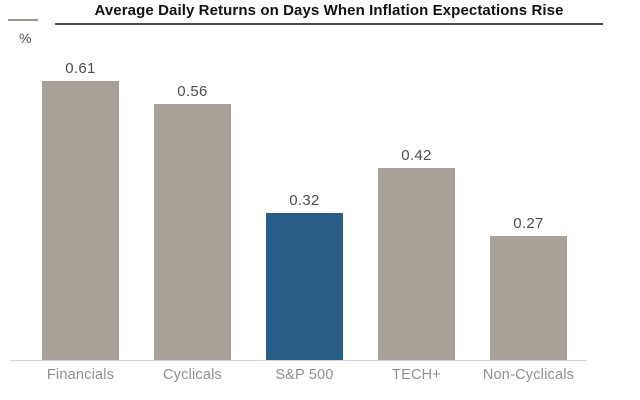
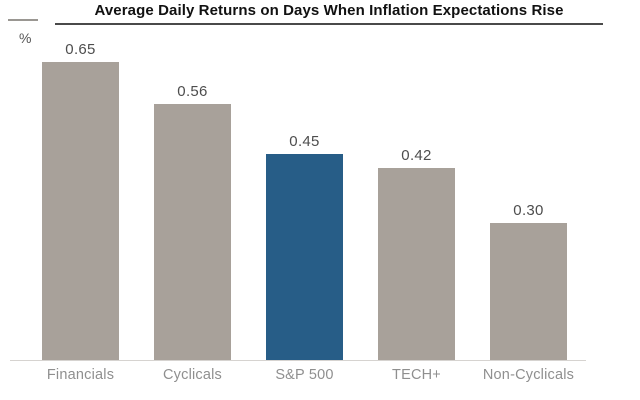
Financials: 0.61 -> 0.65
S&P 500: 0.32 -> 0.45
Non-Cyclicals: 0.27 -> 0.30
